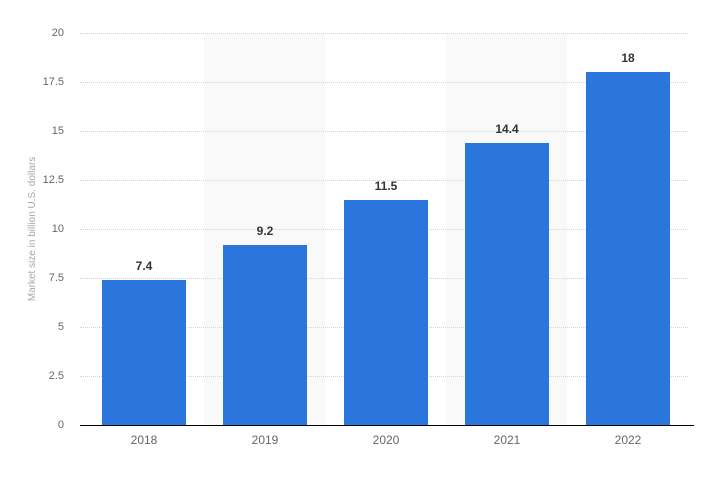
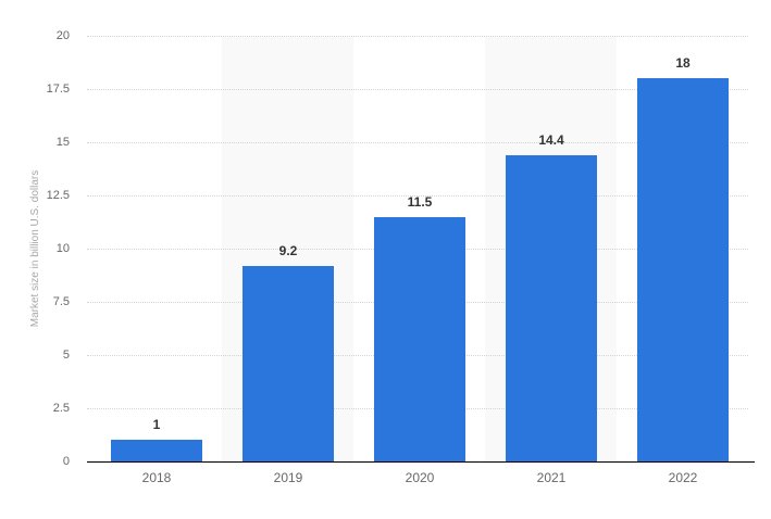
2018: 7.4 -> 1
